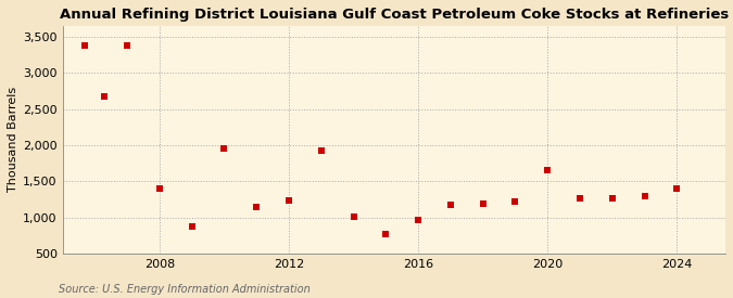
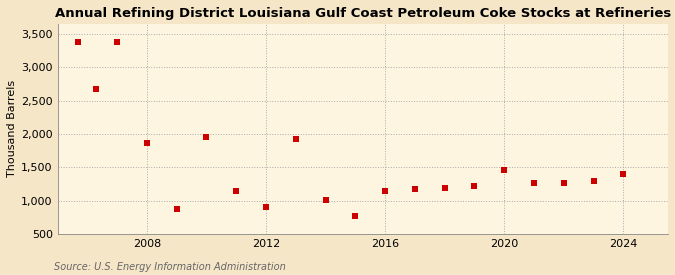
2008: 1,400 -> 1,860
2012: 1,240 -> 900
2016: 960 -> 1,150
2020: 1,660 -> 1,460
